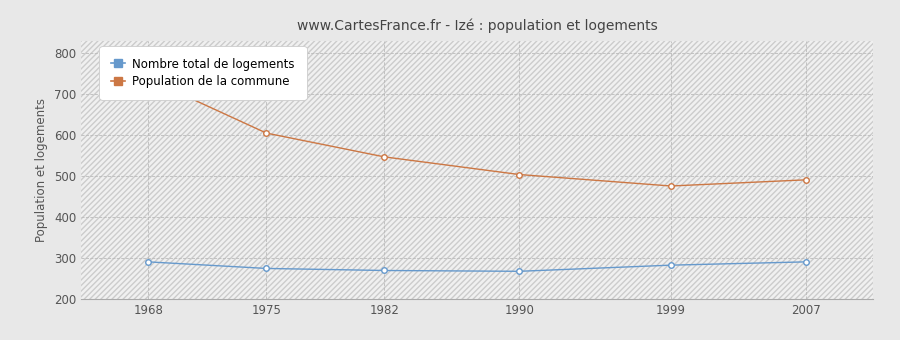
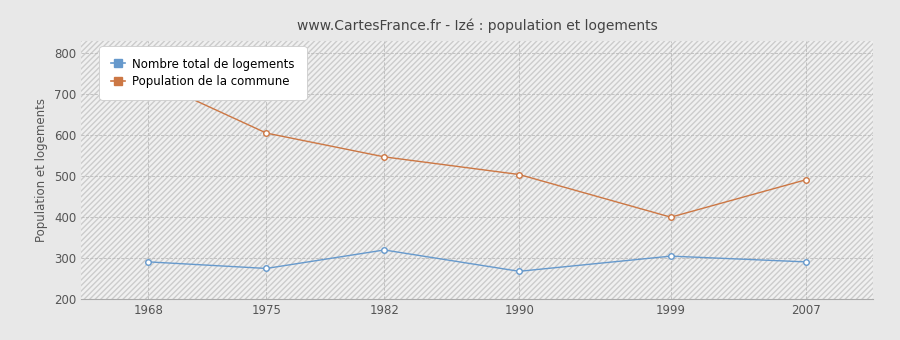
Nombre total de logements/1982: 270 -> 320
Nombre total de logements/1999: 283 -> 305
Population de la commune/1999: 476 -> 400
